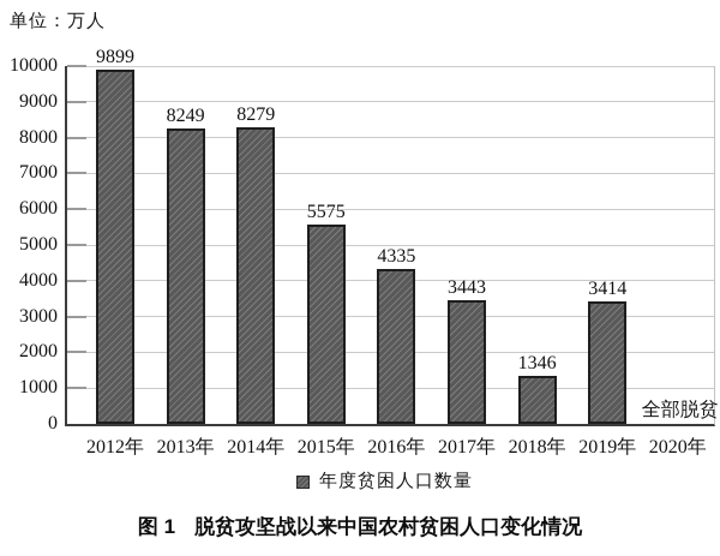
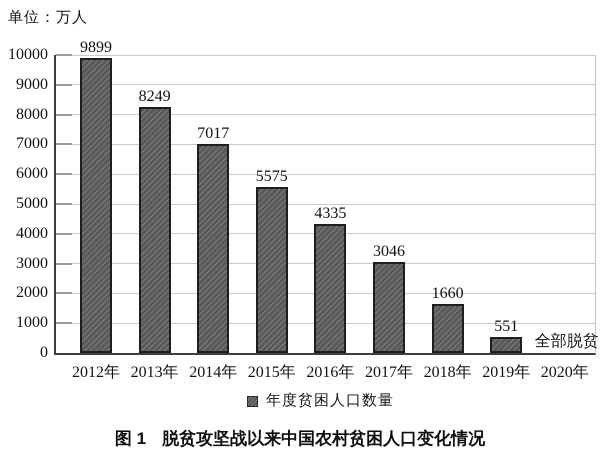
2014年: 8279 -> 7017
2017年: 3443 -> 3046
2018年: 1346 -> 1660
2019年: 3414 -> 551
